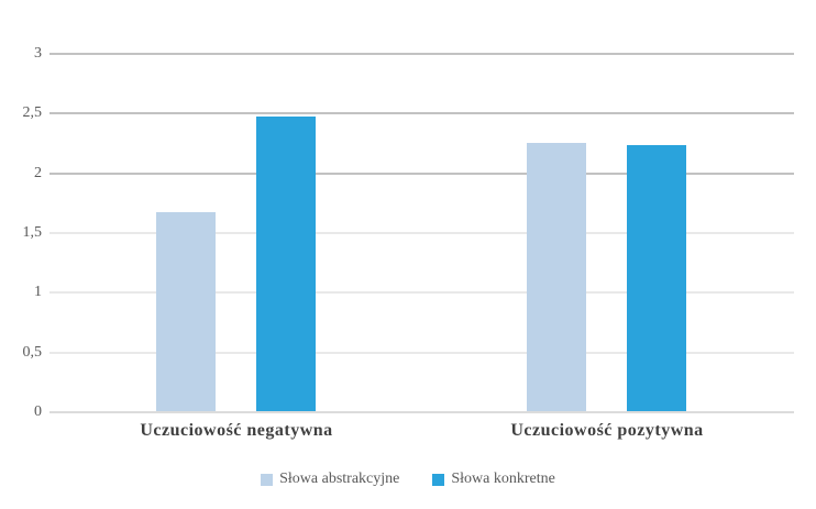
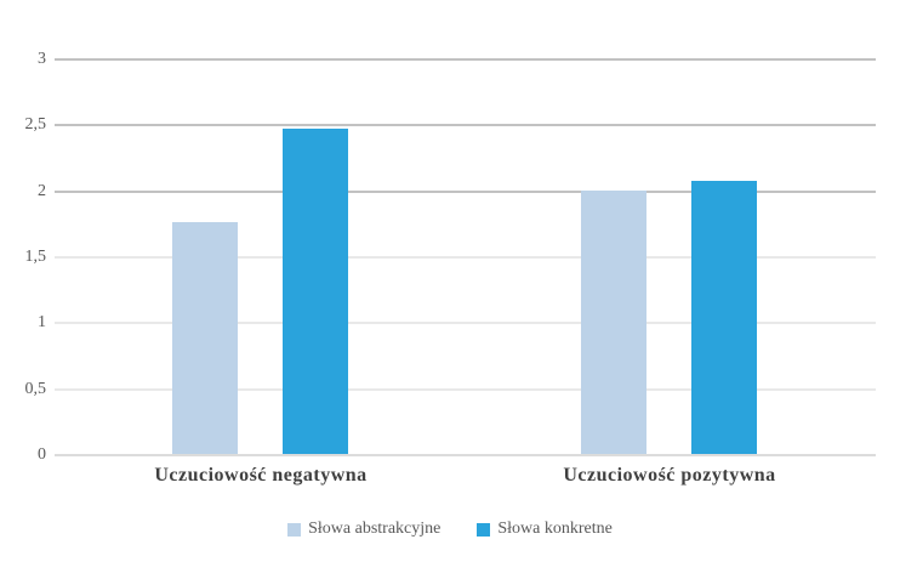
Słowa abstrakcyjne/Uczuciowość negatywna: 1.67 -> 1.76
Słowa abstrakcyjne/Uczuciowość pozytywna: 2.25 -> 2.00
Słowa konkretne/Uczuciowość pozytywna: 2.23 -> 2.08
